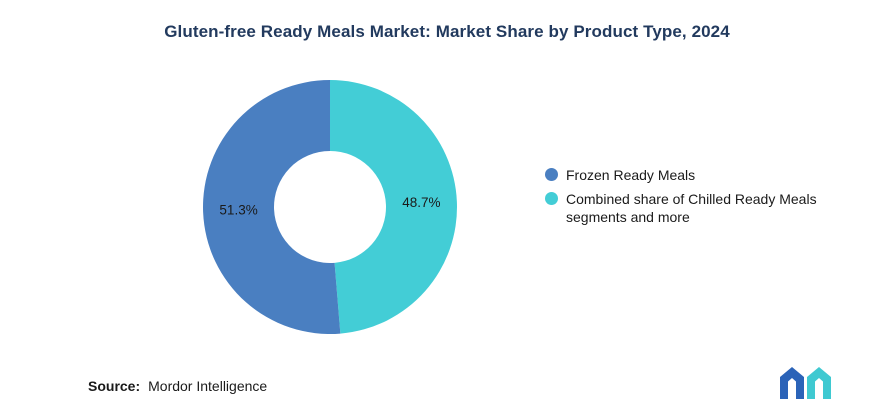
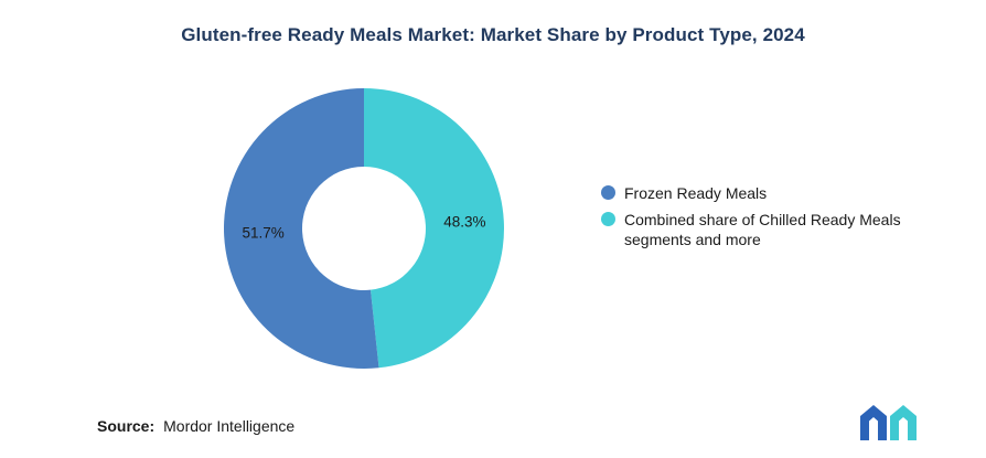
Frozen Ready Meals: 51.3% -> 51.7%
Combined share of Chilled Ready Meals segments and more: 48.7% -> 48.3%
